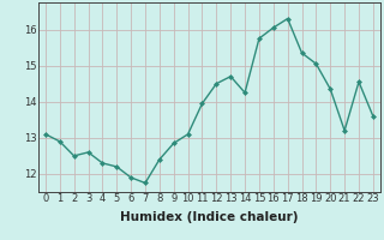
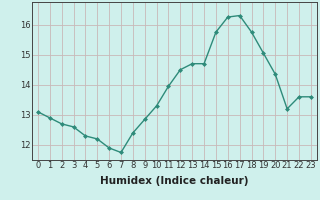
2: 12.50 -> 12.70
10: 13.10 -> 13.30
14: 14.25 -> 14.70
16: 16.05 -> 16.25
18: 15.35 -> 15.75
22: 14.55 -> 13.60
